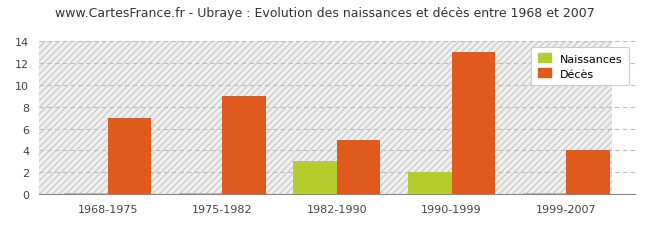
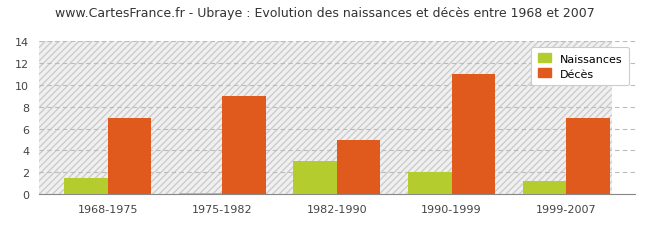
Naissances/1968-1975: 0.1 -> 1.5
Décès/1990-1999: 13 -> 11
Naissances/1999-2007: 0.1 -> 1.2
Décès/1999-2007: 4 -> 7
